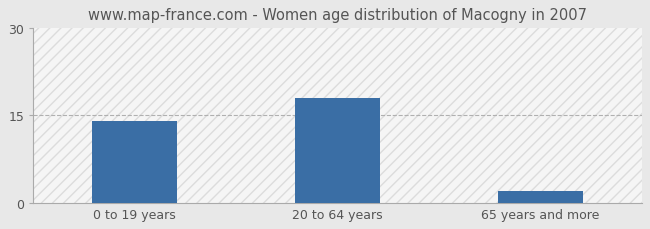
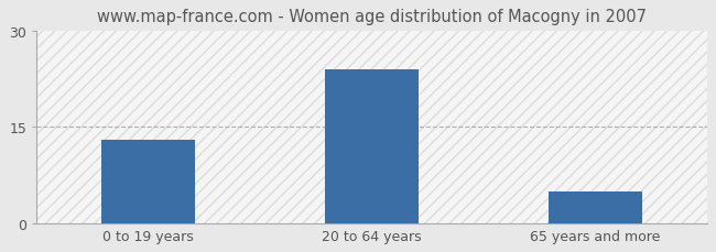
0 to 19 years: 14 -> 13
20 to 64 years: 18 -> 24
65 years and more: 2 -> 5
